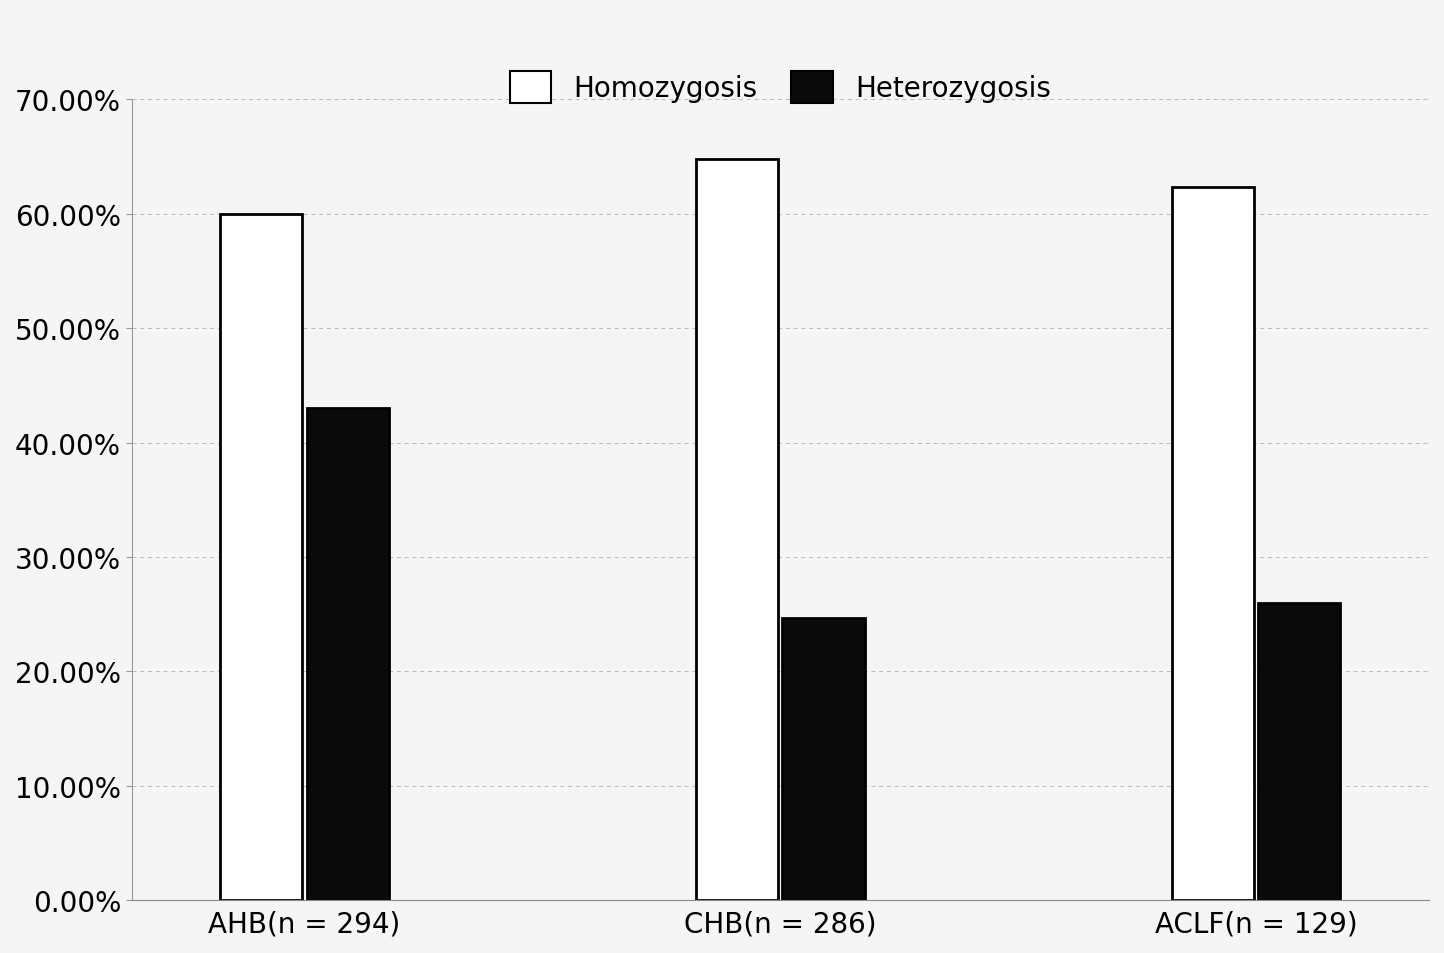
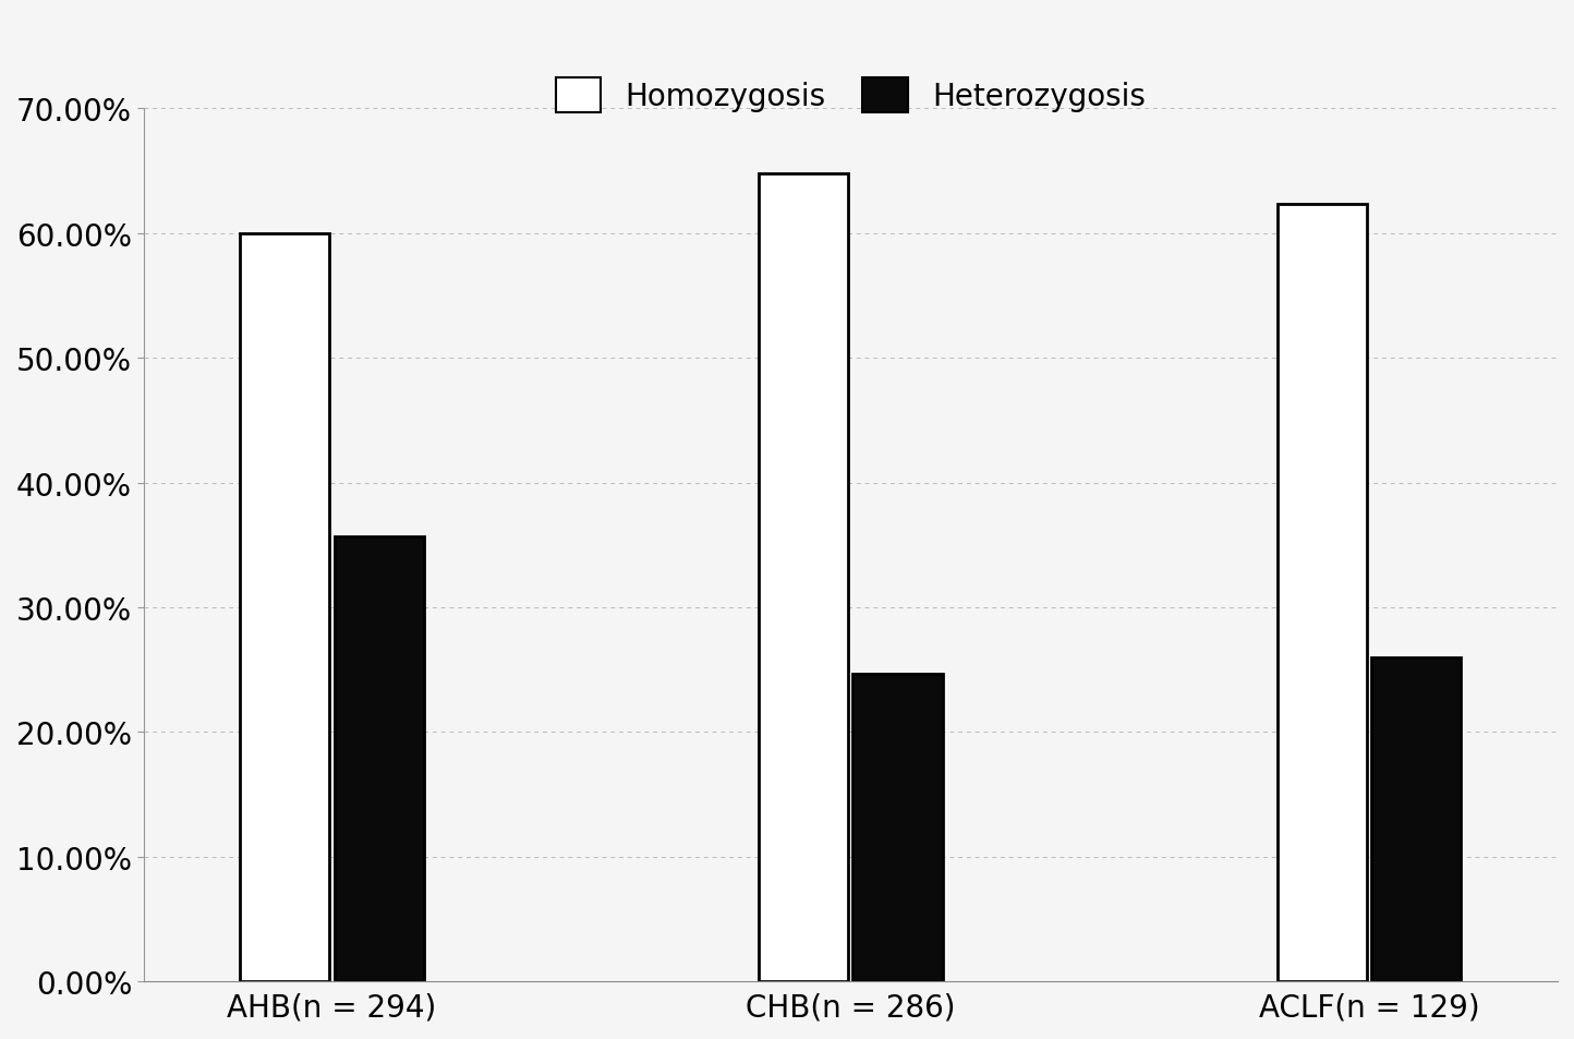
Heterozygosis/AHB(n = 294): 43.0% -> 35.7%
